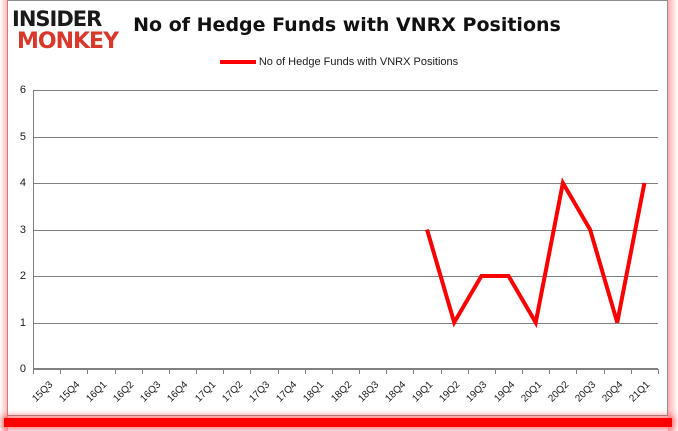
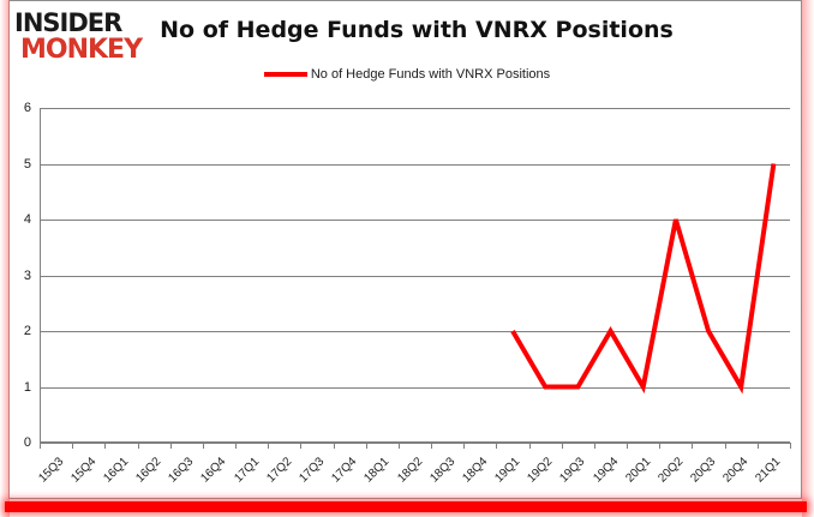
19Q1: 3 -> 2
19Q3: 2 -> 1
20Q3: 3 -> 2
21Q1: 4 -> 5
